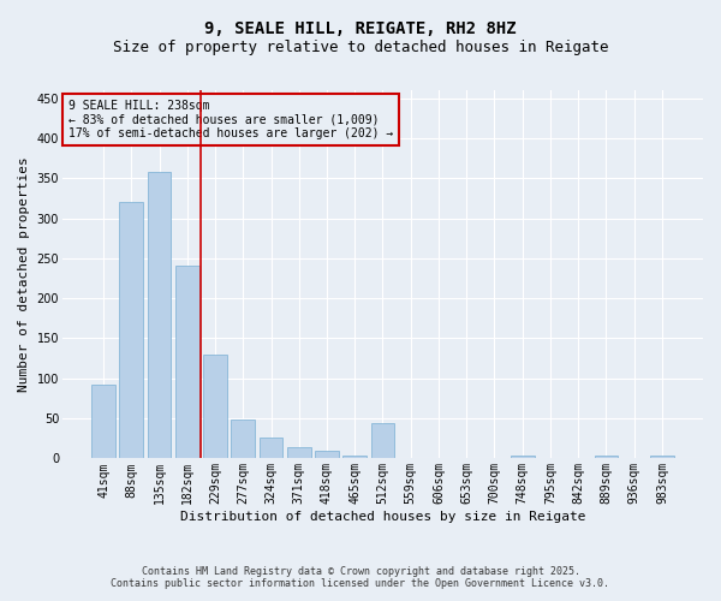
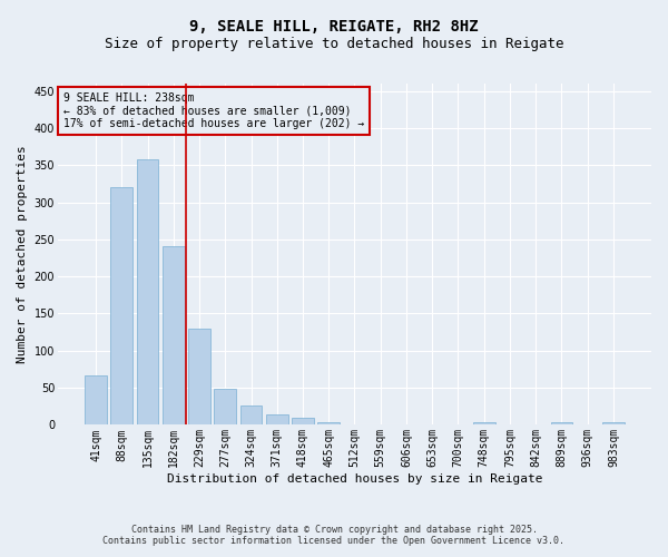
41sqm: 92 -> 67
512sqm: 44 -> 1
